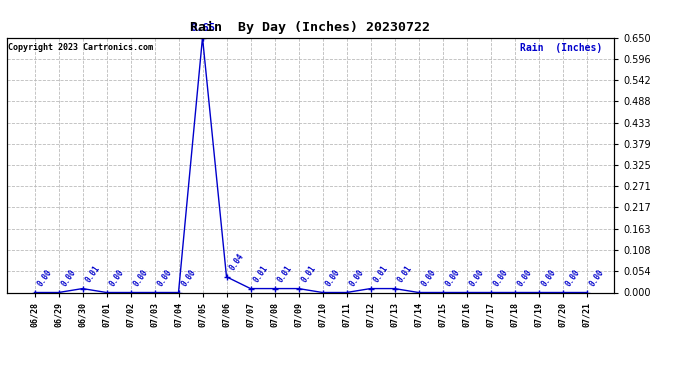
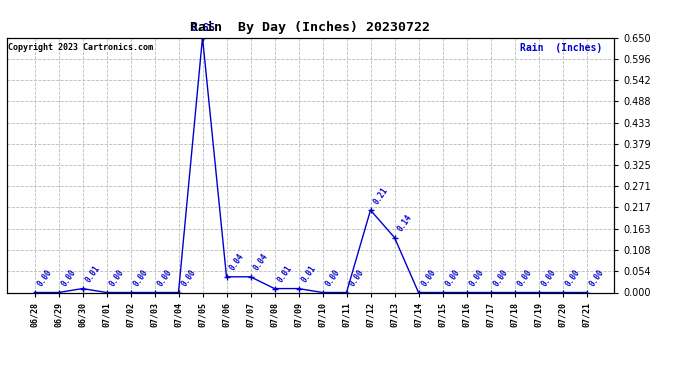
07/07: 0.01 -> 0.04
07/12: 0.01 -> 0.21
07/13: 0.01 -> 0.14
